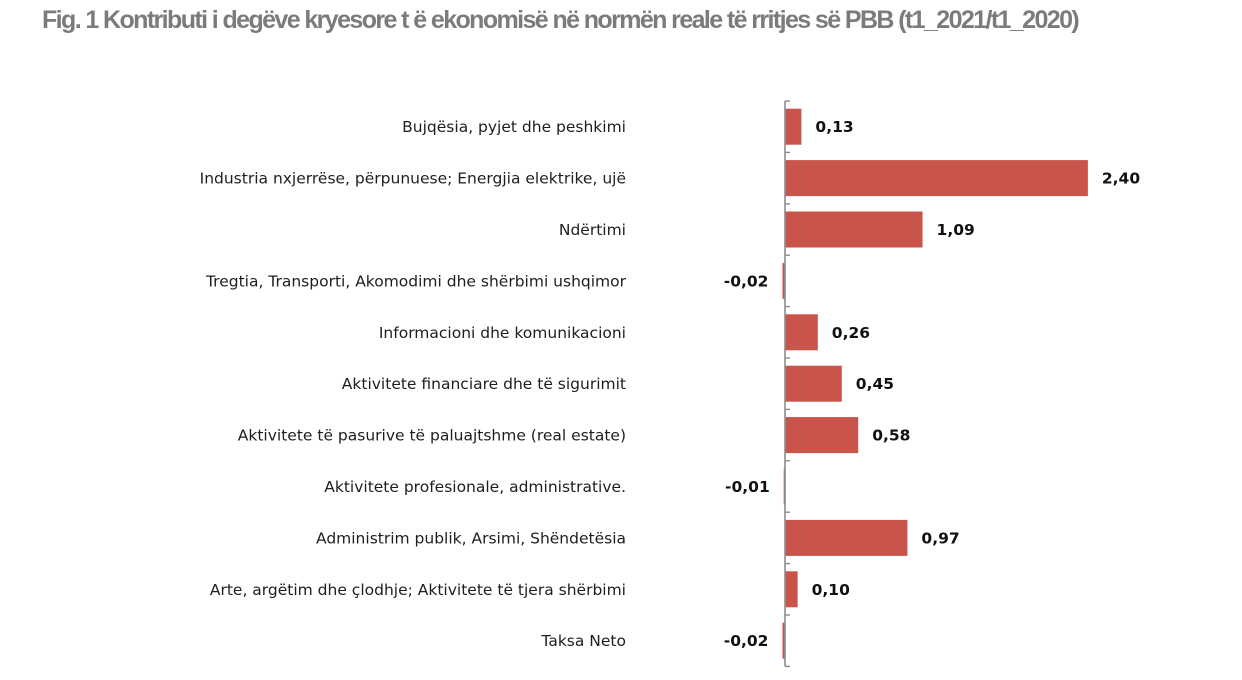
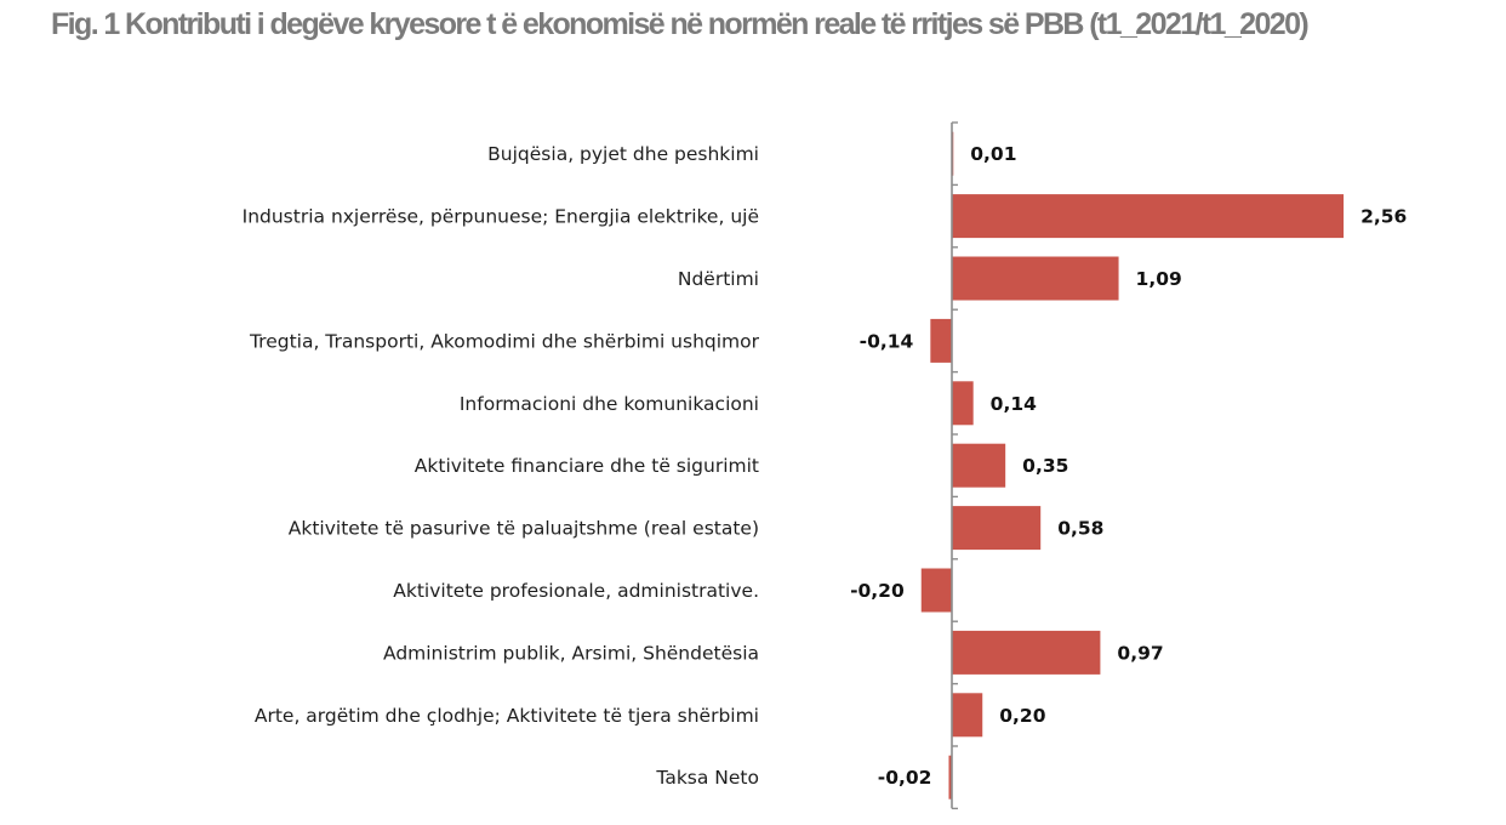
Bujqësia, pyjet dhe peshkimi: 0,13 -> 0,01
Industria nxjerrëse, përpunuese; Energjia elektrike, ujë: 2,40 -> 2,56
Tregtia, Transporti, Akomodimi dhe shërbimi ushqimor: -0,02 -> -0,14
Informacioni dhe komunikacioni: 0,26 -> 0,14
Aktivitete financiare dhe të sigurimit: 0,45 -> 0,35
Aktivitete profesionale, administrative.: -0,01 -> -0,20
Arte, argëtim dhe çlodhje; Aktivitete të tjera shërbimi: 0,10 -> 0,20
